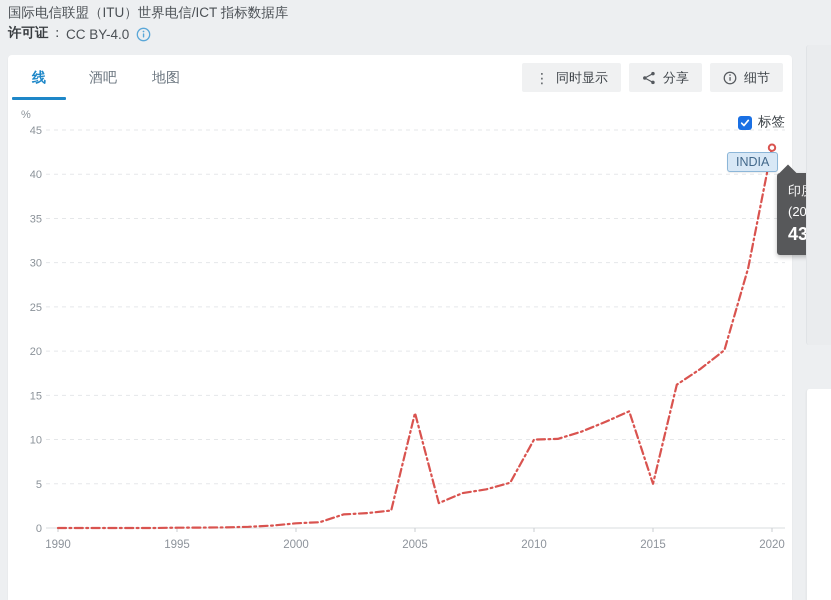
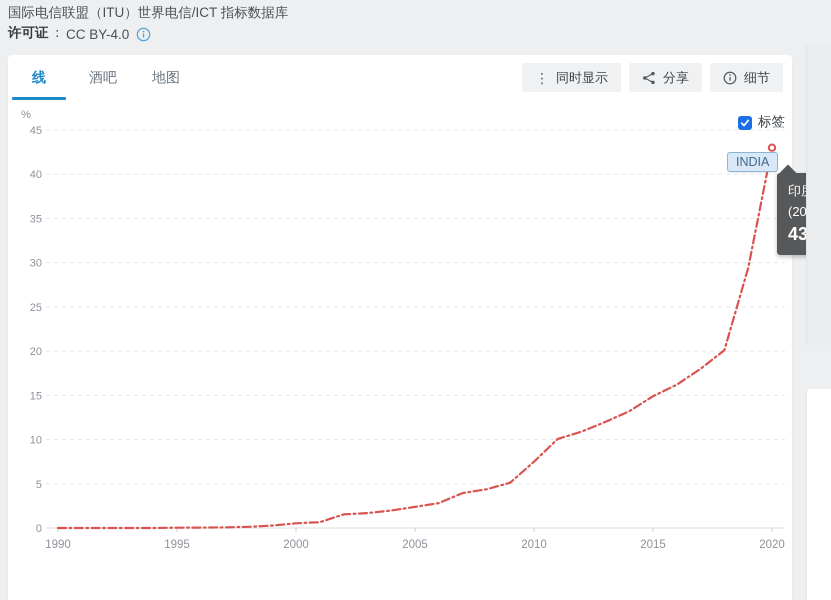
2005: 13 -> 2
2010: 10 -> 8
2015: 5 -> 15
